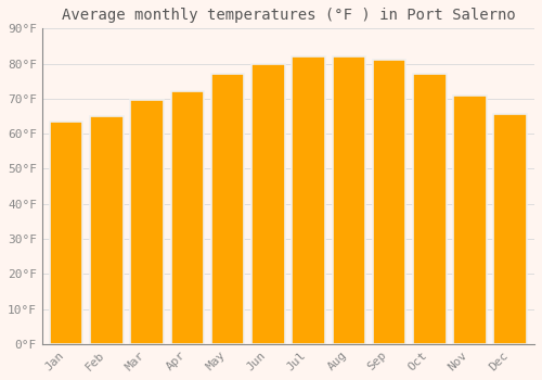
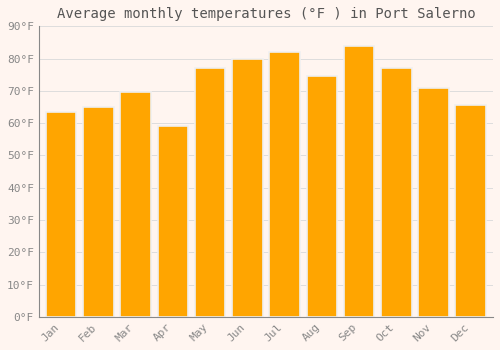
Apr: 72.0°F -> 59.0°F
Aug: 82.0°F -> 74.5°F
Sep: 81.0°F -> 84.0°F
